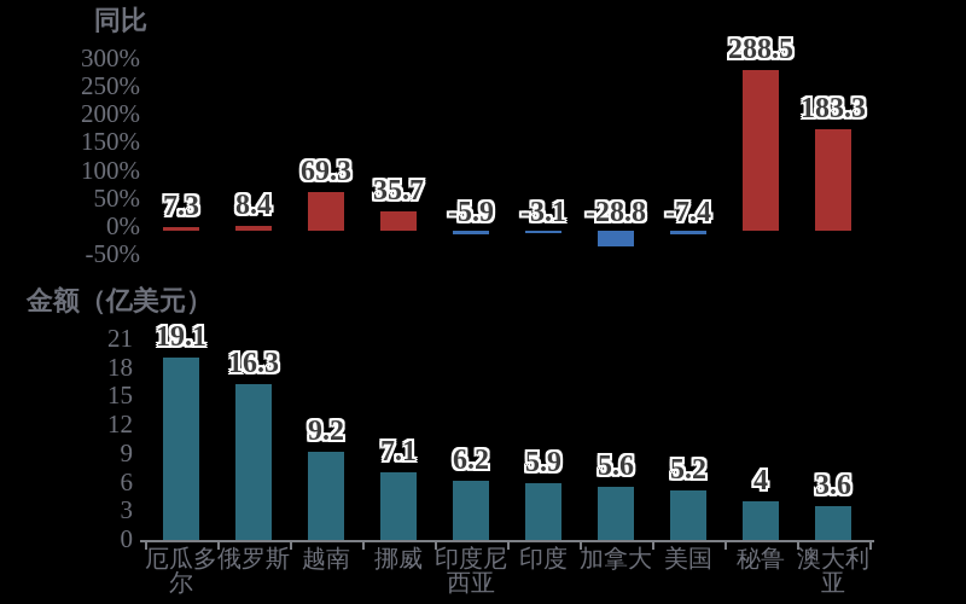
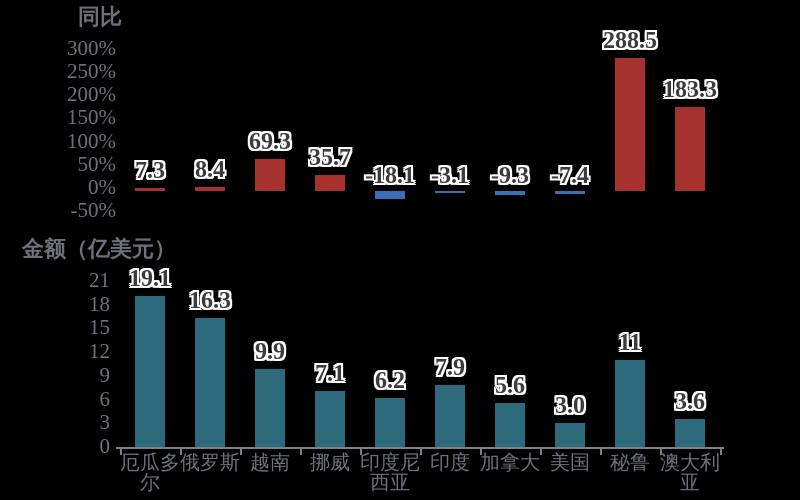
同比/印度尼西亚: -5.9 -> -18.1
同比/加拿大: -28.8 -> -9.3
金额（亿美元）/越南: 9.2 -> 9.9
金额（亿美元）/印度: 5.9 -> 7.9
金额（亿美元）/美国: 5.2 -> 3.0
金额（亿美元）/秘鲁: 4 -> 11
